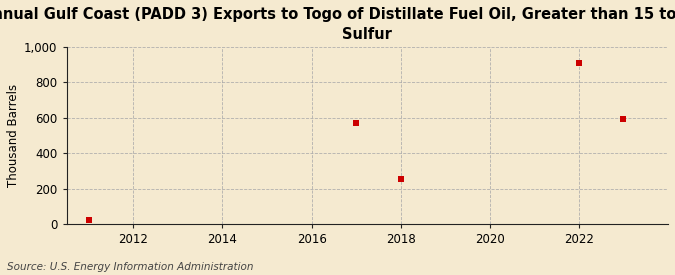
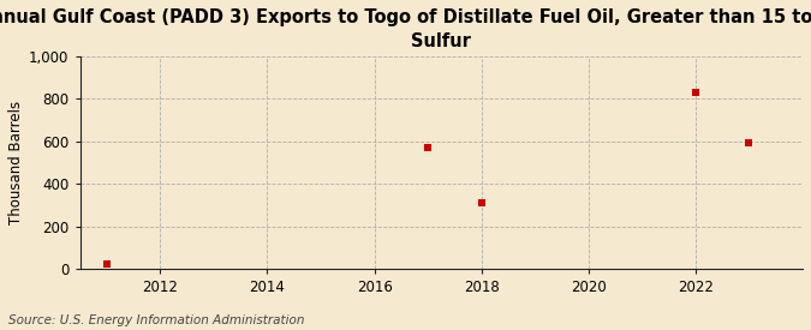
2018: 260 -> 310
2022: 910 -> 830
